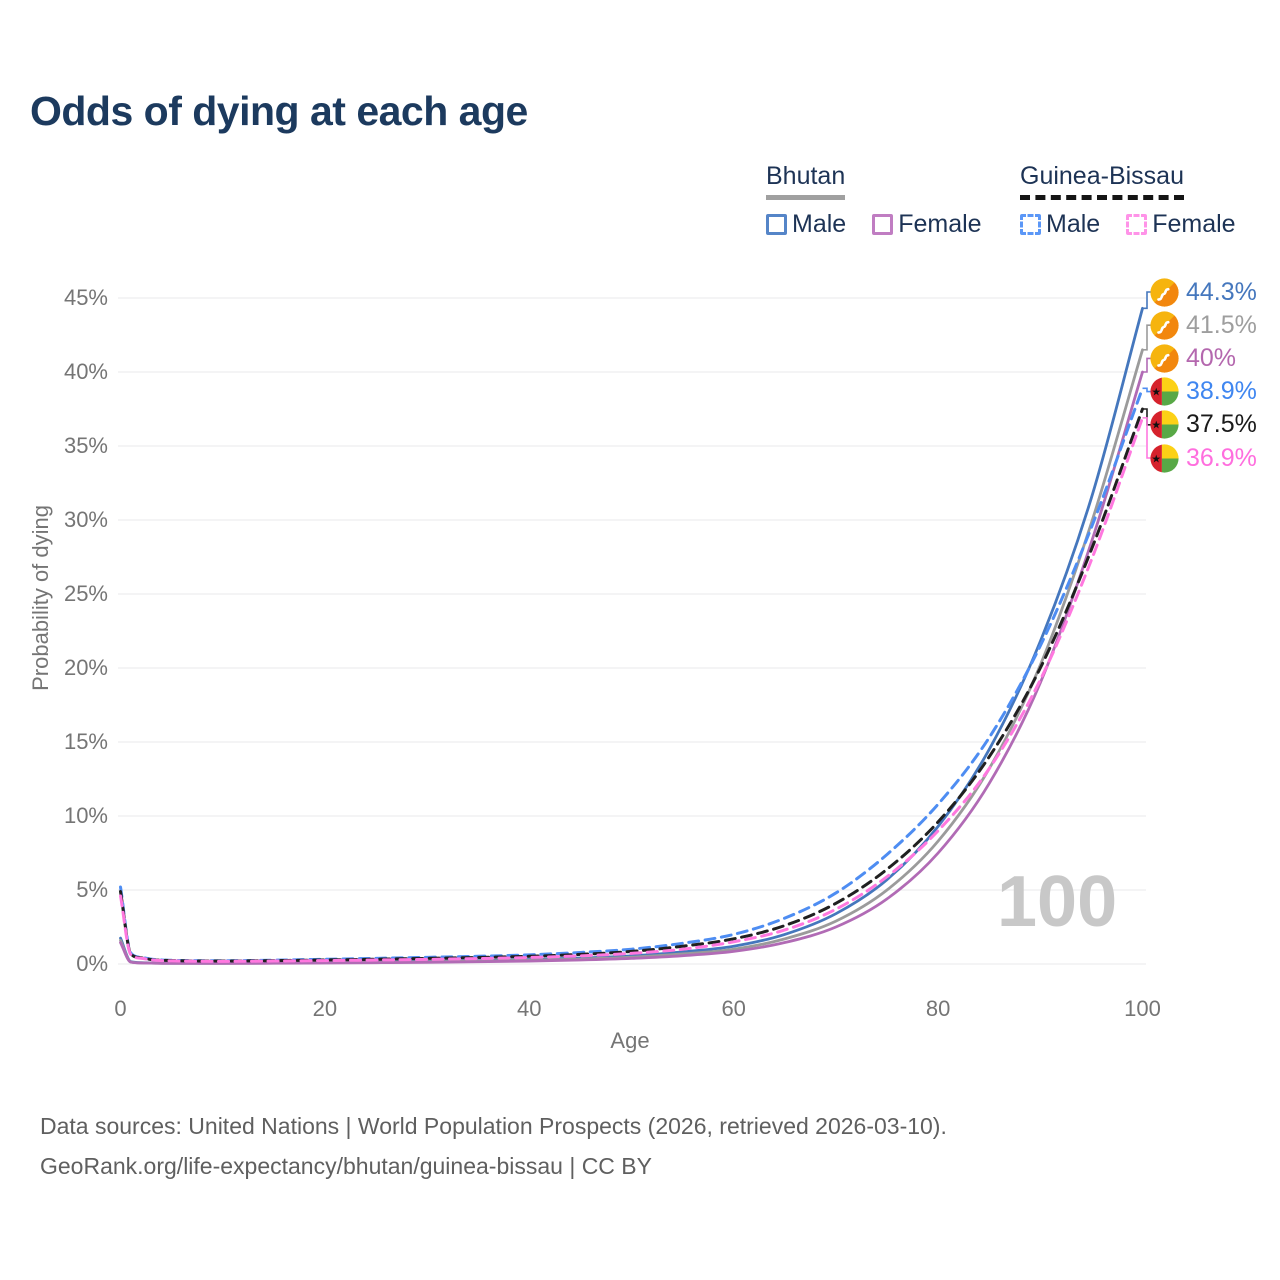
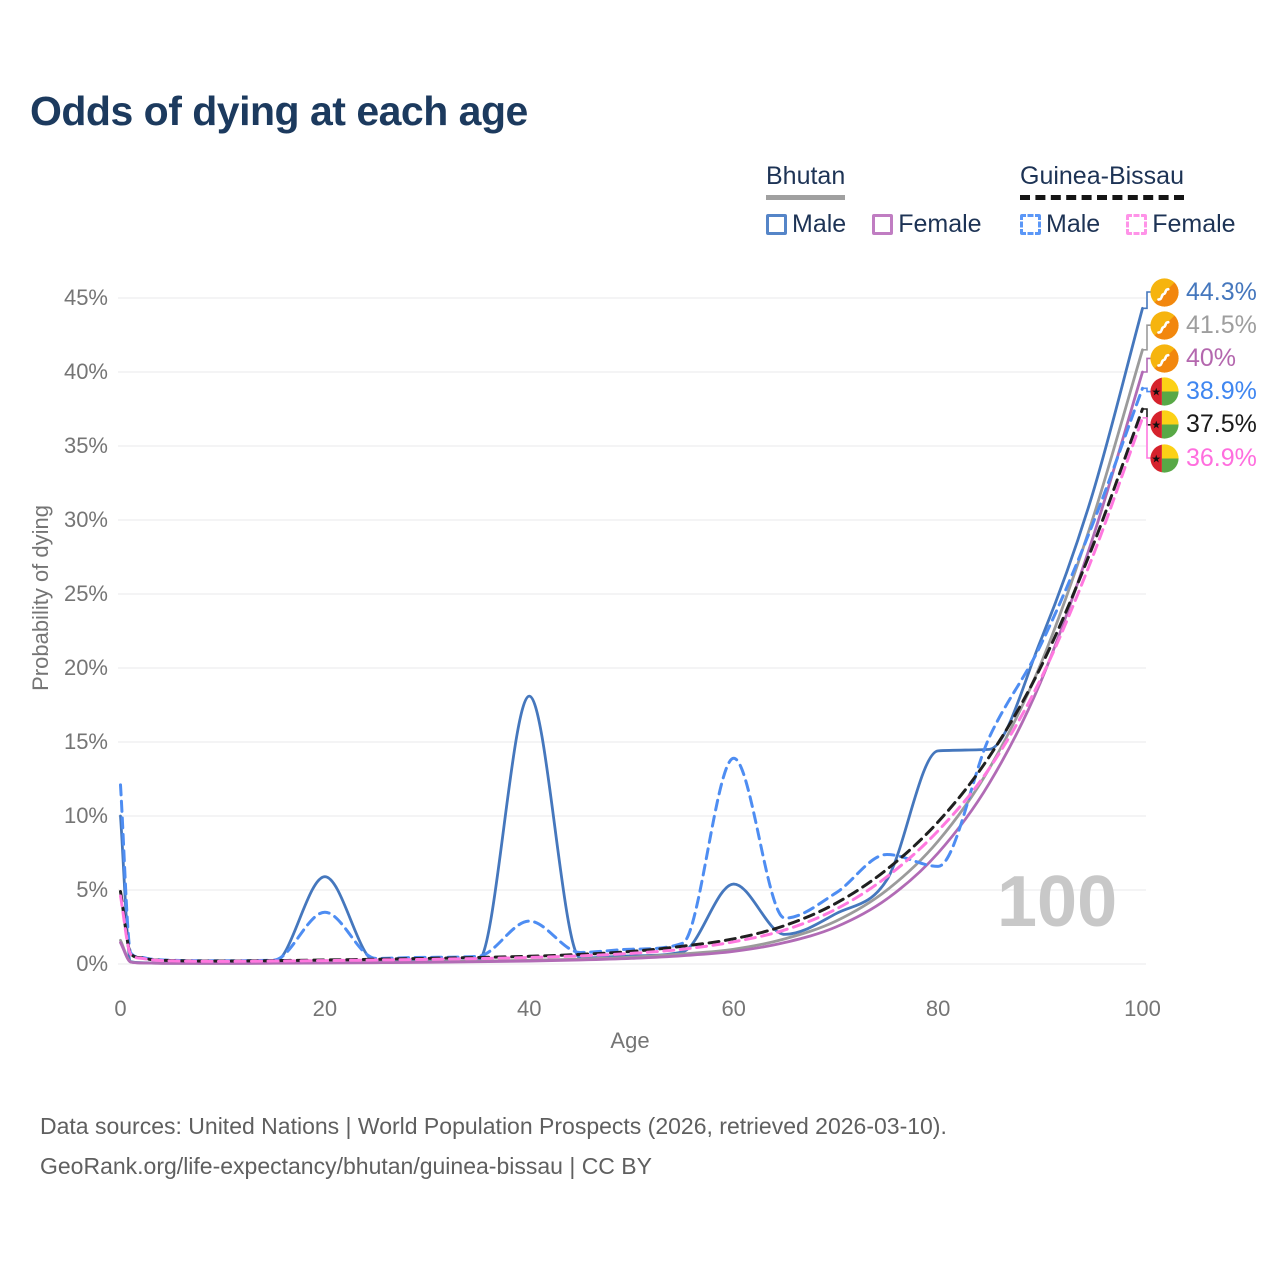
Bhutan Male/0: 1.8% -> 10.0%
Guinea-Bissau Male/0: 5.2% -> 12.1%
Bhutan Male/20: 0.1% -> 5.9%
Guinea-Bissau Male/20: 0.3% -> 3.5%
Bhutan Male/40: 0.3% -> 18.1%
Guinea-Bissau Male/40: 0.6% -> 2.9%
Bhutan Male/60: 1.2% -> 5.4%
Guinea-Bissau Male/60: 2.0% -> 13.9%
Bhutan Male/80: 9.3% -> 14.4%
Guinea-Bissau Male/80: 10.8% -> 6.6%
